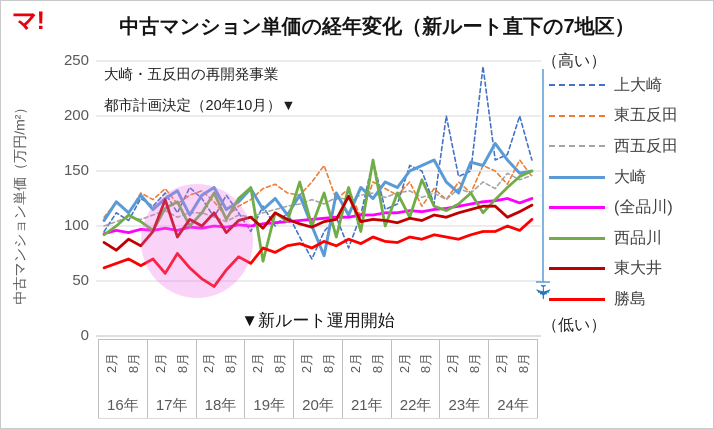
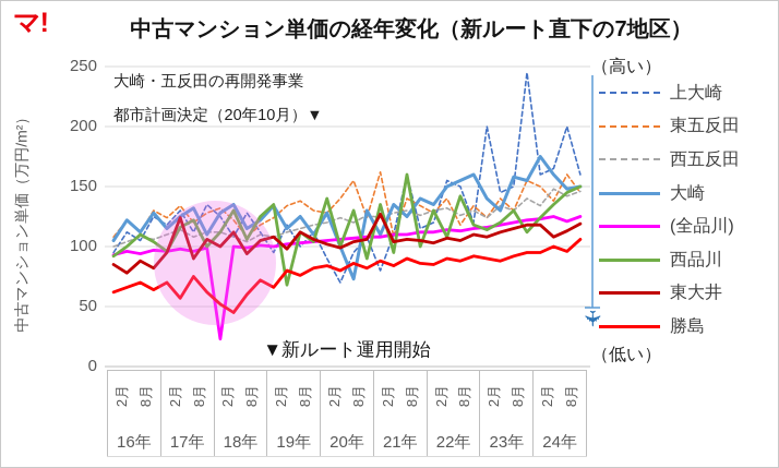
(全品川)/18年2月: 98 -> 23
東五反田/21年2月: 134 -> 162
